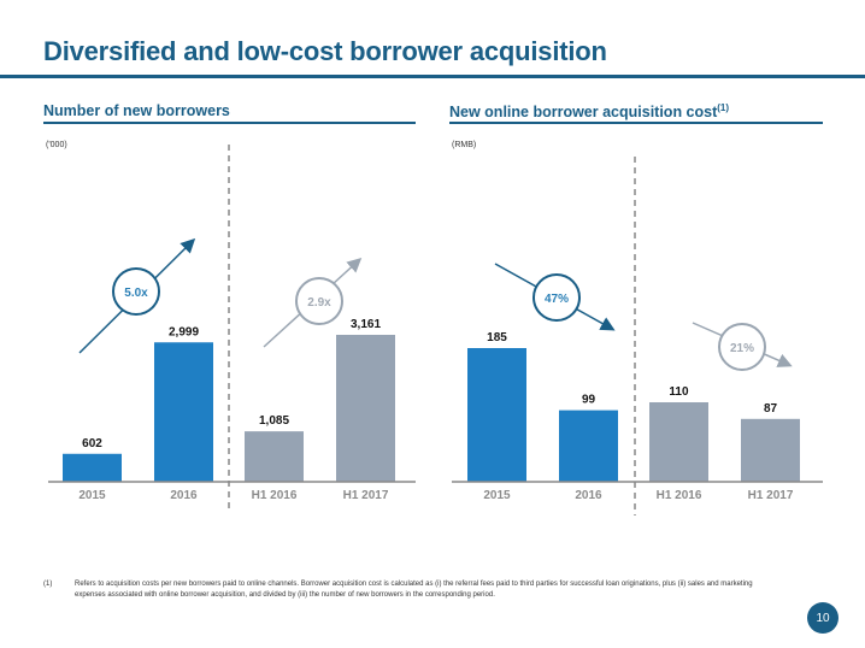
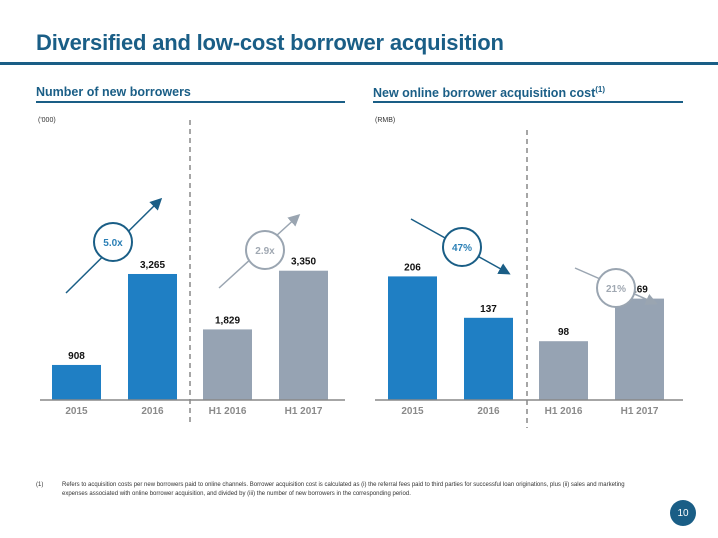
Number of new borrowers/2015: 602 -> 908
Number of new borrowers/2016: 2,999 -> 3,265
Number of new borrowers/H1 2016: 1,085 -> 1,829
Number of new borrowers/H1 2017: 3,161 -> 3,350
New online borrower acquisition cost/2015: 185 -> 206
New online borrower acquisition cost/2016: 99 -> 137
New online borrower acquisition cost/H1 2016: 110 -> 98
New online borrower acquisition cost/H1 2017: 87 -> 169
